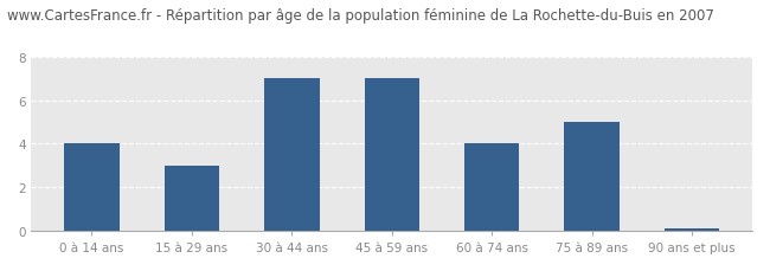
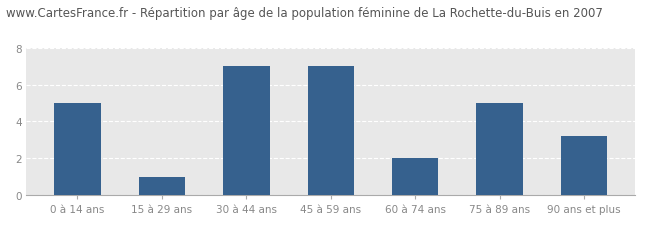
0 à 14 ans: 4.0 -> 5.0
15 à 29 ans: 3.0 -> 1.0
60 à 74 ans: 4.0 -> 2.0
90 ans et plus: 0.1 -> 3.2
